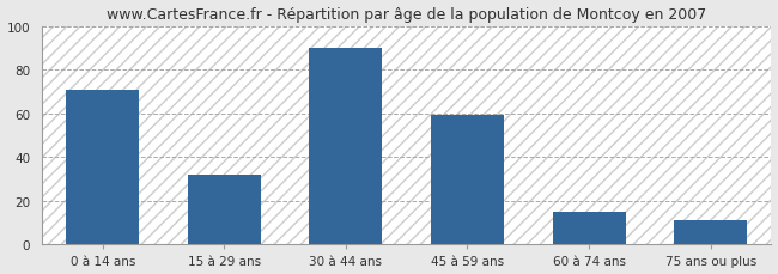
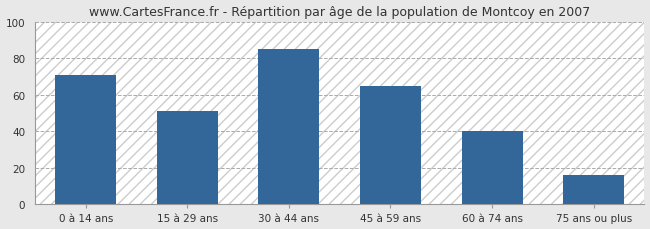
15 à 29 ans: 32 -> 51
30 à 44 ans: 90 -> 85
45 à 59 ans: 59 -> 65
60 à 74 ans: 15 -> 40
75 ans ou plus: 11 -> 16
